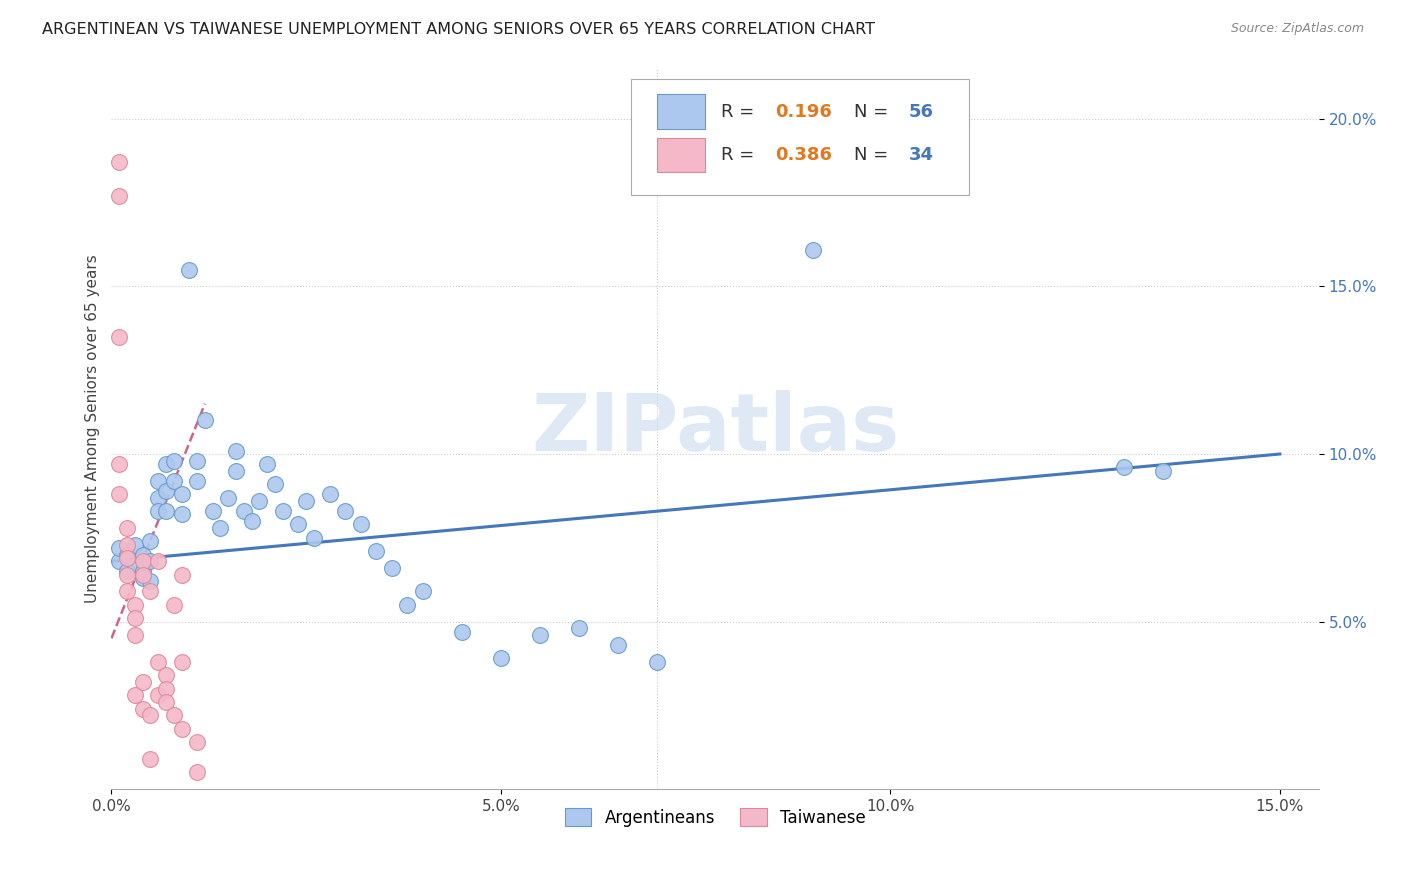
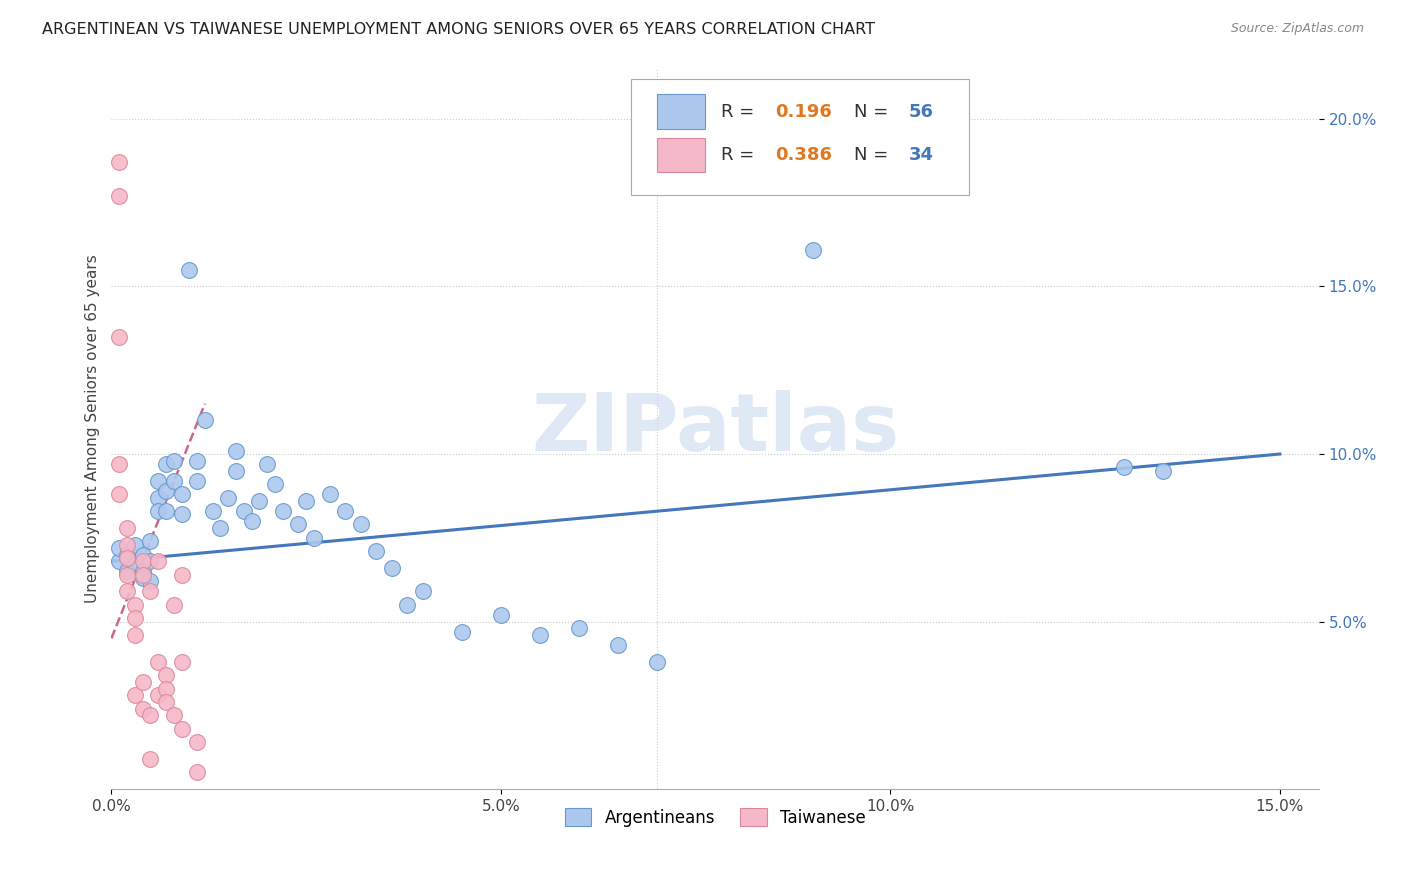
Argentineans/5.0%: 3.9% -> 5.2%
